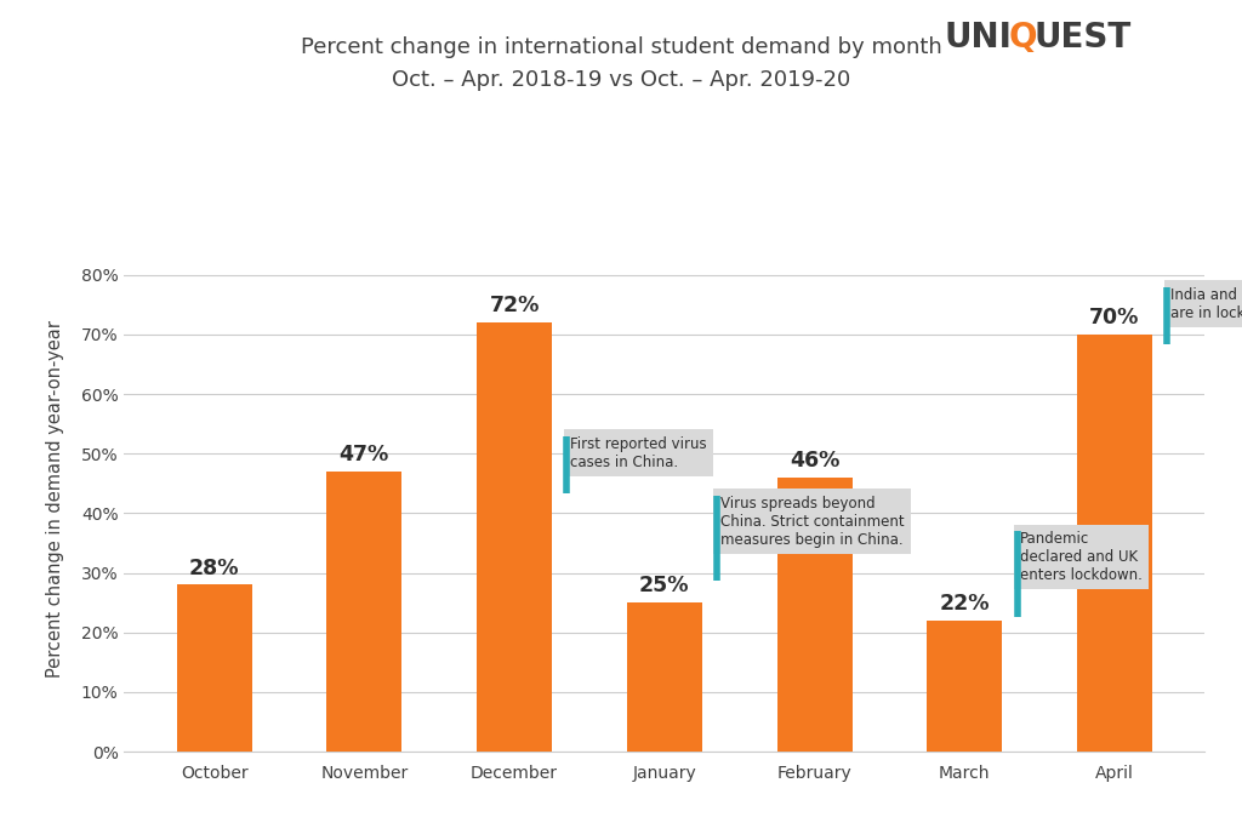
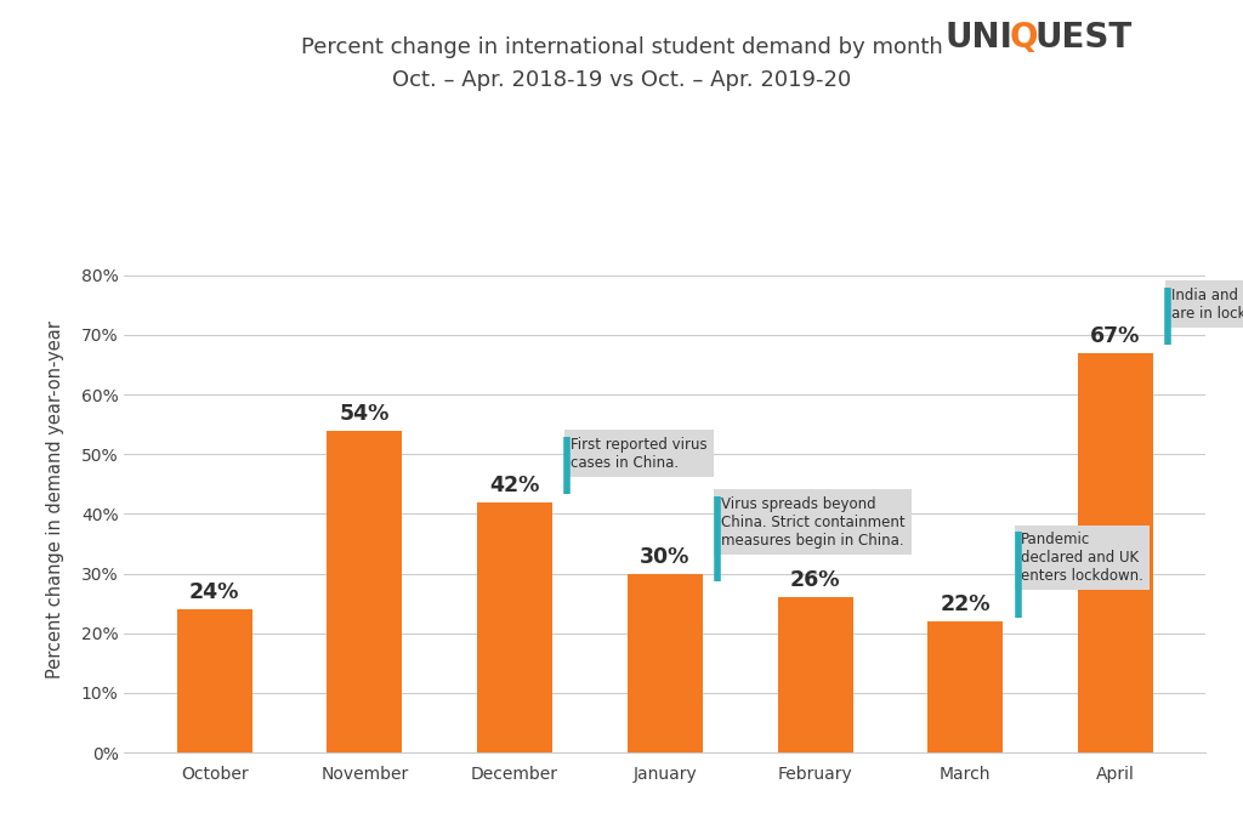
October: 28% -> 24%
November: 47% -> 54%
December: 72% -> 42%
January: 25% -> 30%
February: 46% -> 26%
April: 70% -> 67%
